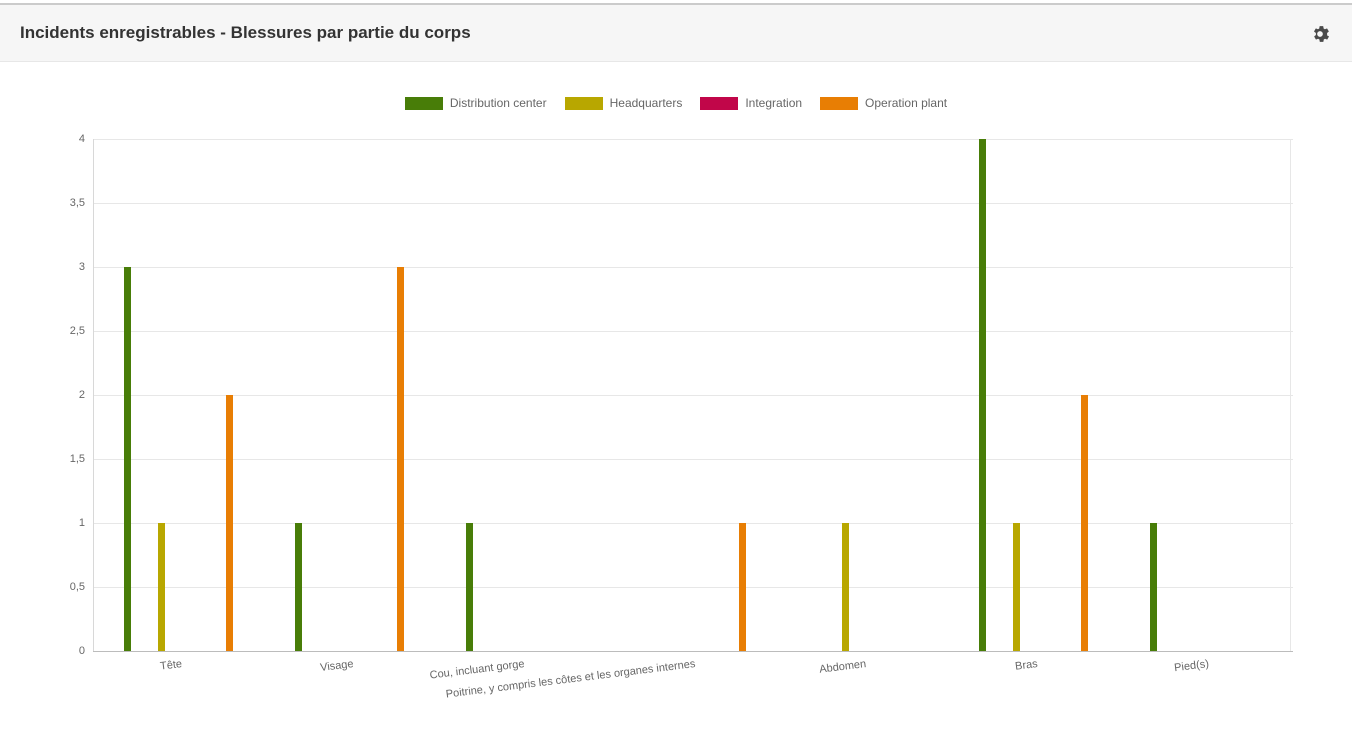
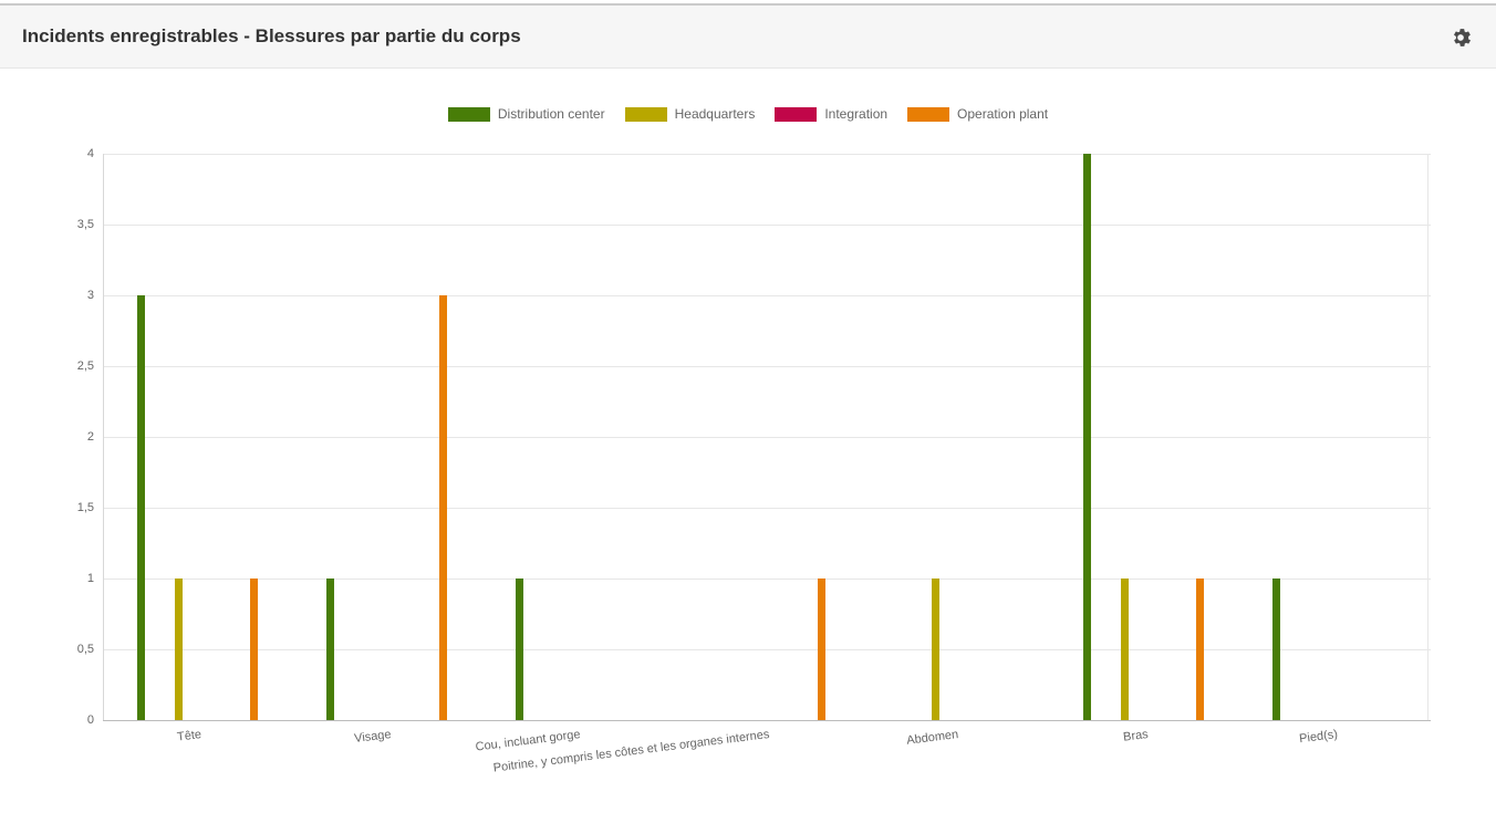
Operation plant/Tête: 2 -> 1
Operation plant/Bras: 2 -> 1
